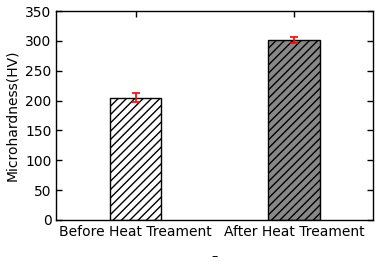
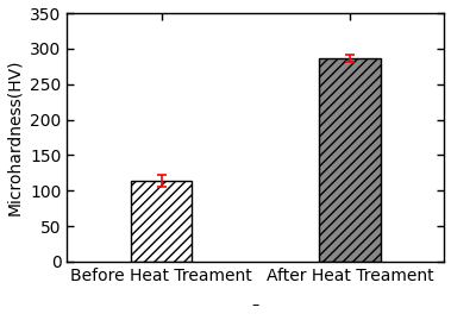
Before Heat Treament: 205 -> 114
After Heat Treament: 302 -> 286
